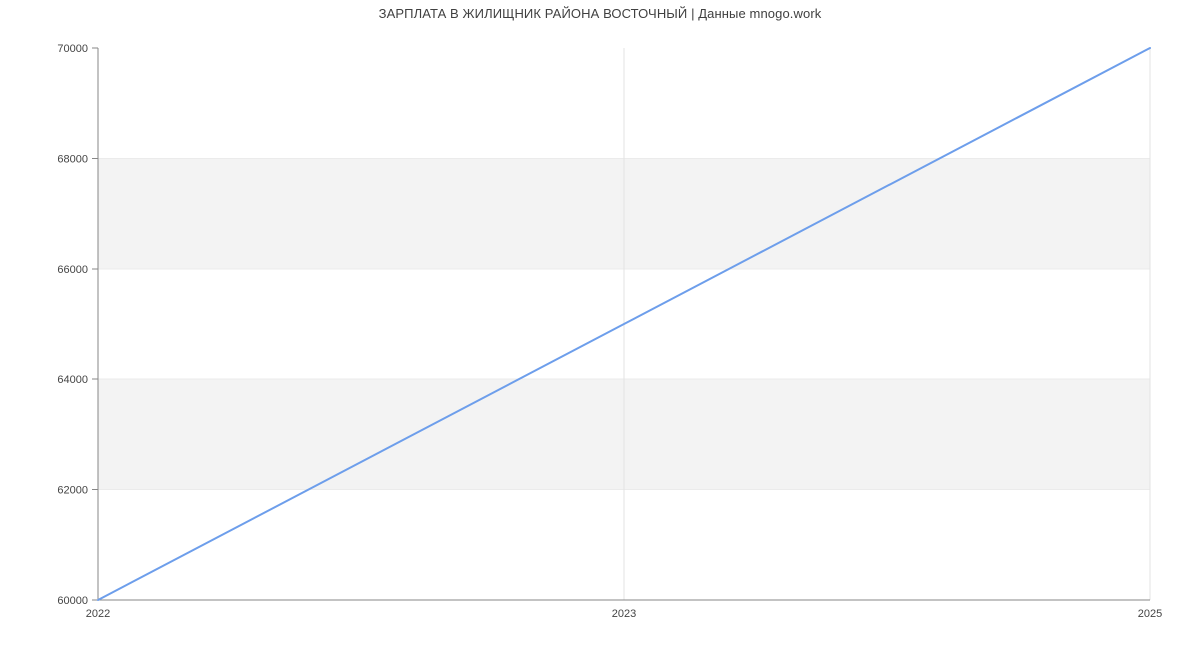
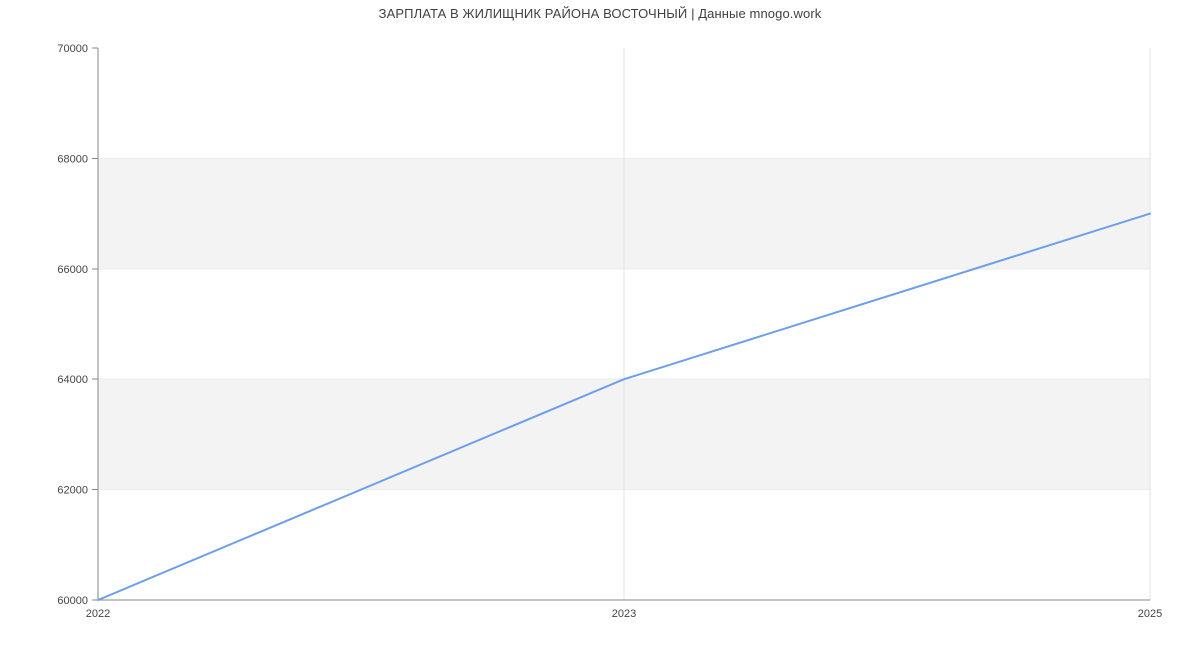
2023: 65000 -> 64000
2025: 70000 -> 67000
